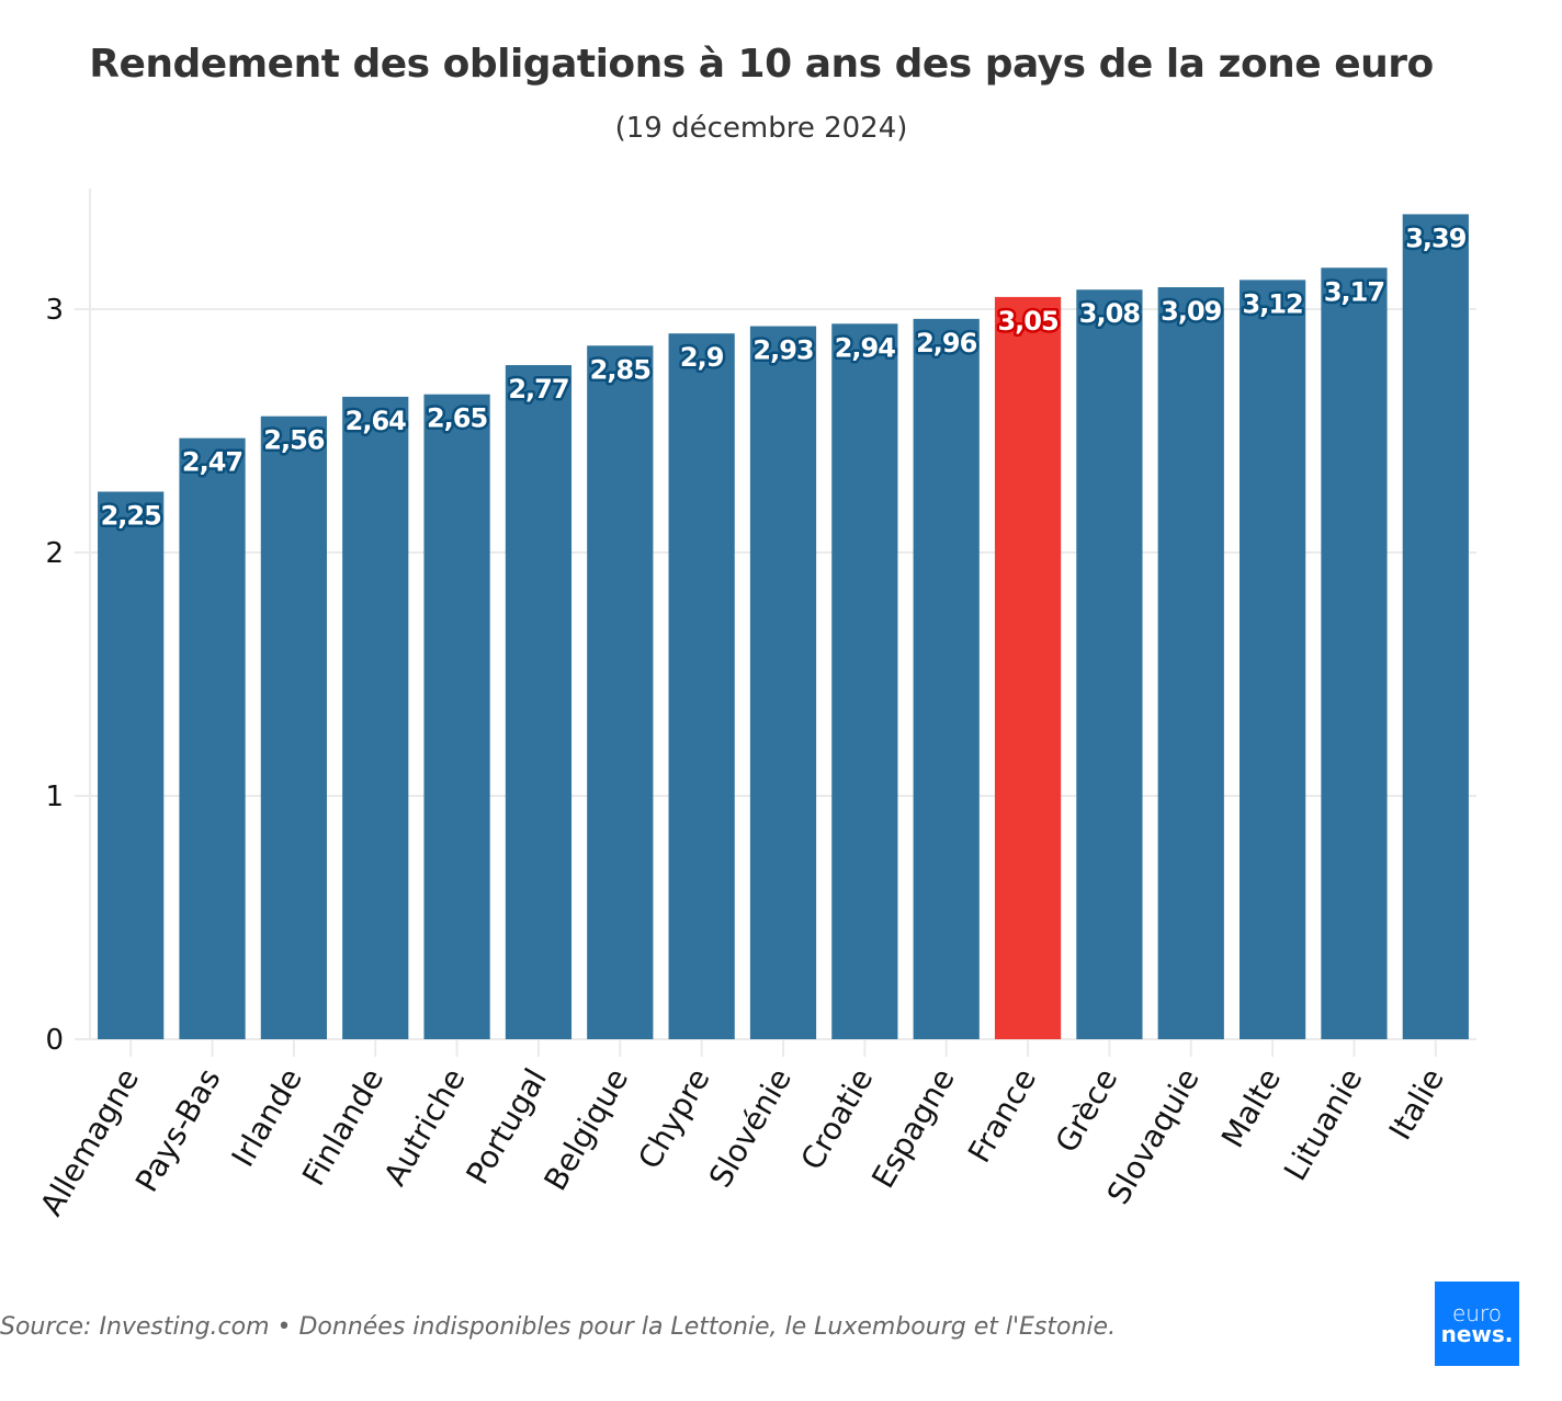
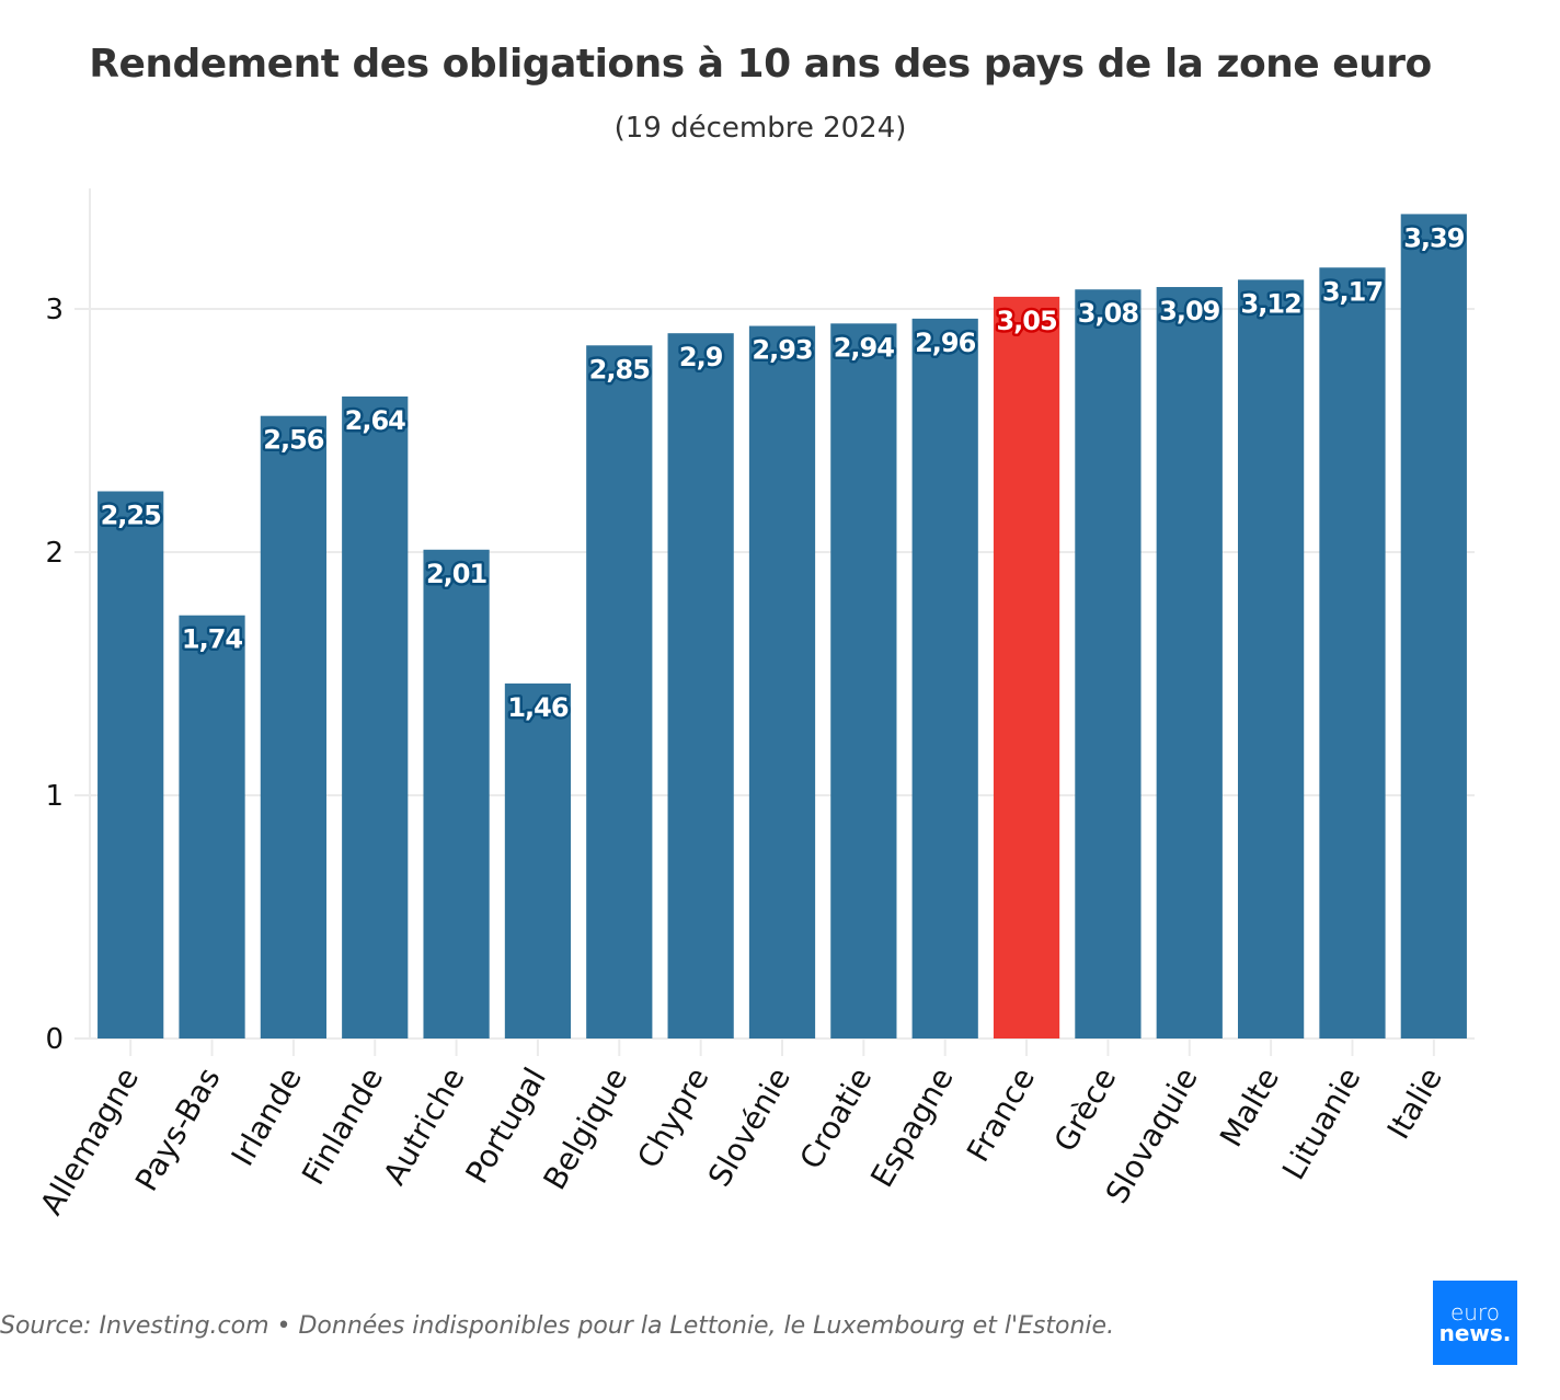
Pays-Bas: 2,47 -> 1,74
Autriche: 2,65 -> 2,01
Portugal: 2,77 -> 1,46
